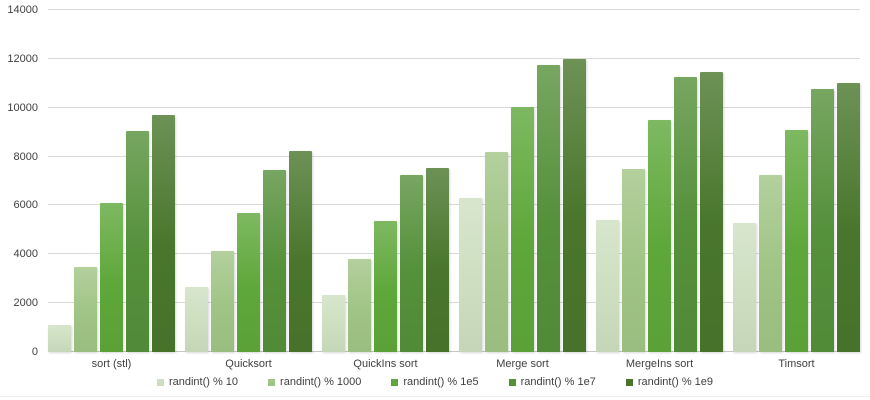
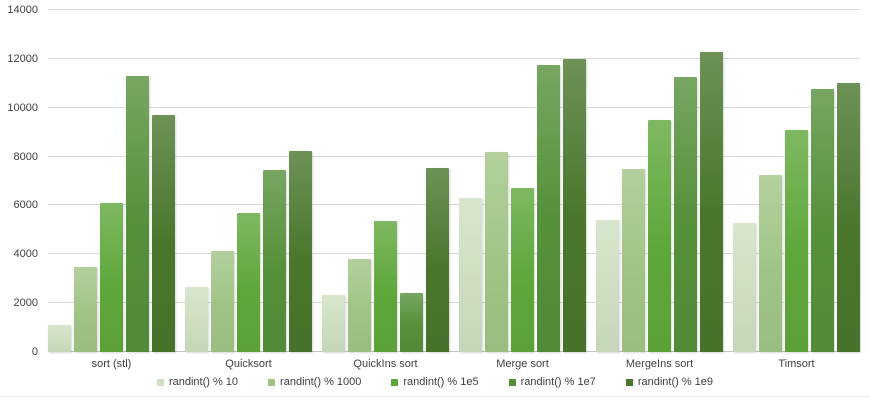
randint() % 1e7/sort (stl): 9000 -> 11300
randint() % 1e7/QuickIns sort: 7200 -> 2400
randint() % 1e5/Merge sort: 10000 -> 6700
randint() % 1e9/MergeIns sort: 11400 -> 12300
